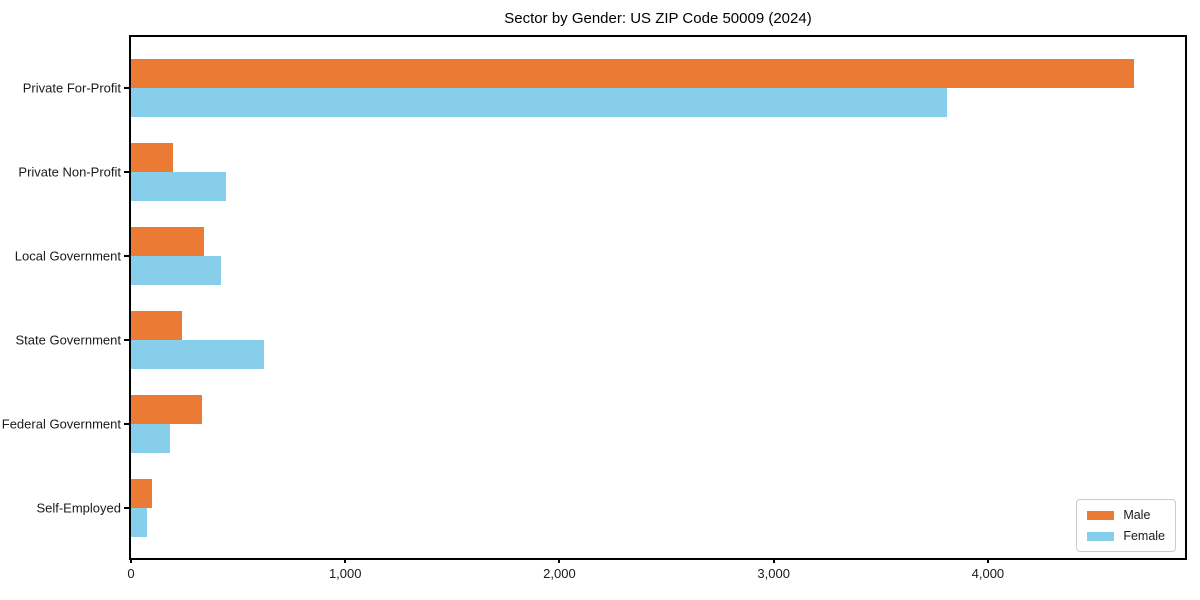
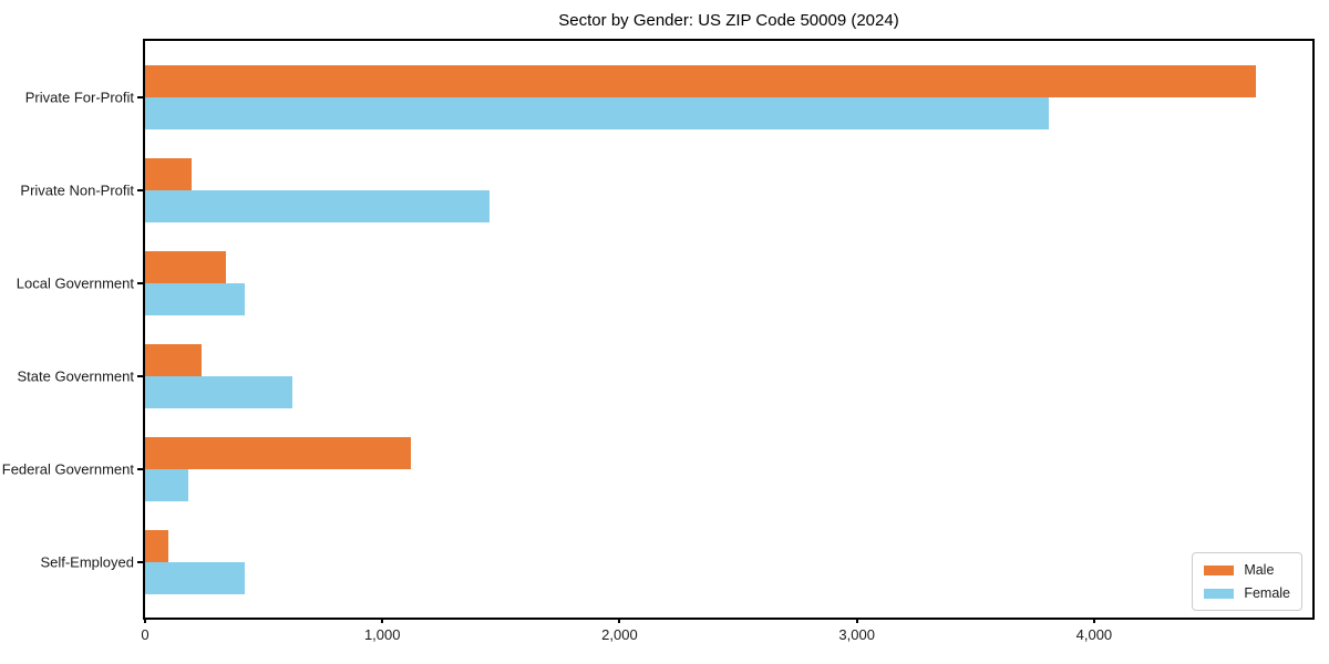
Female/Private Non-Profit: 440 -> 1450
Male/Federal Government: 330 -> 1120
Female/Self-Employed: 80 -> 420
